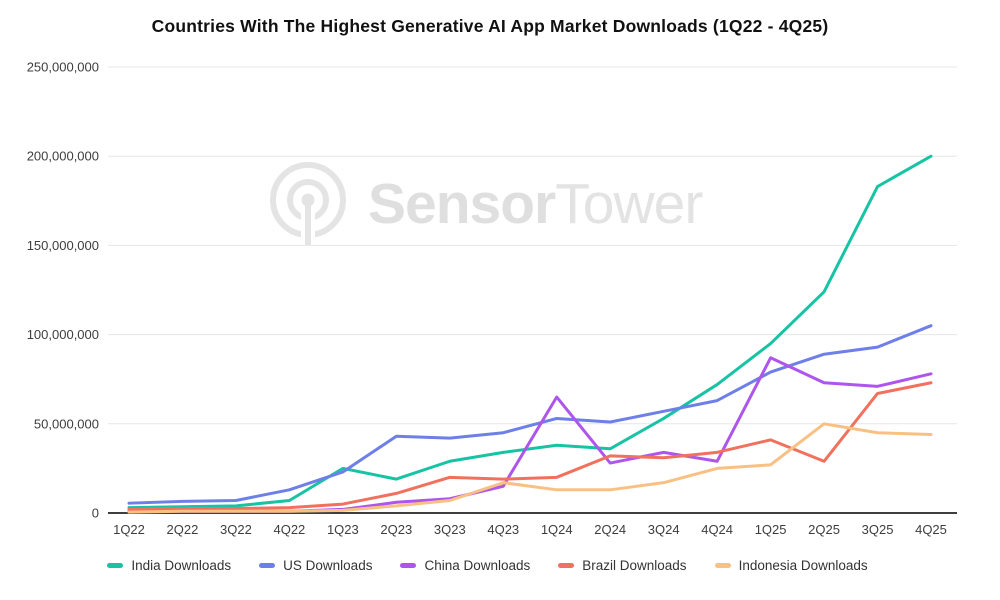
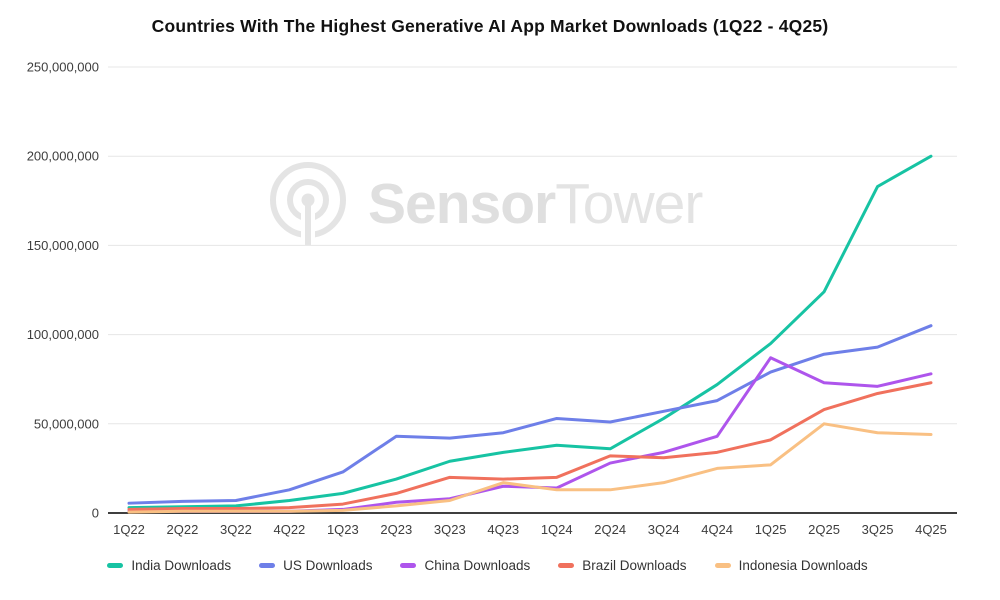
India Downloads/1Q23: 25000000 -> 11000000
China Downloads/1Q24: 65000000 -> 14000000
China Downloads/4Q24: 29000000 -> 43000000
Brazil Downloads/2Q25: 29000000 -> 58000000
